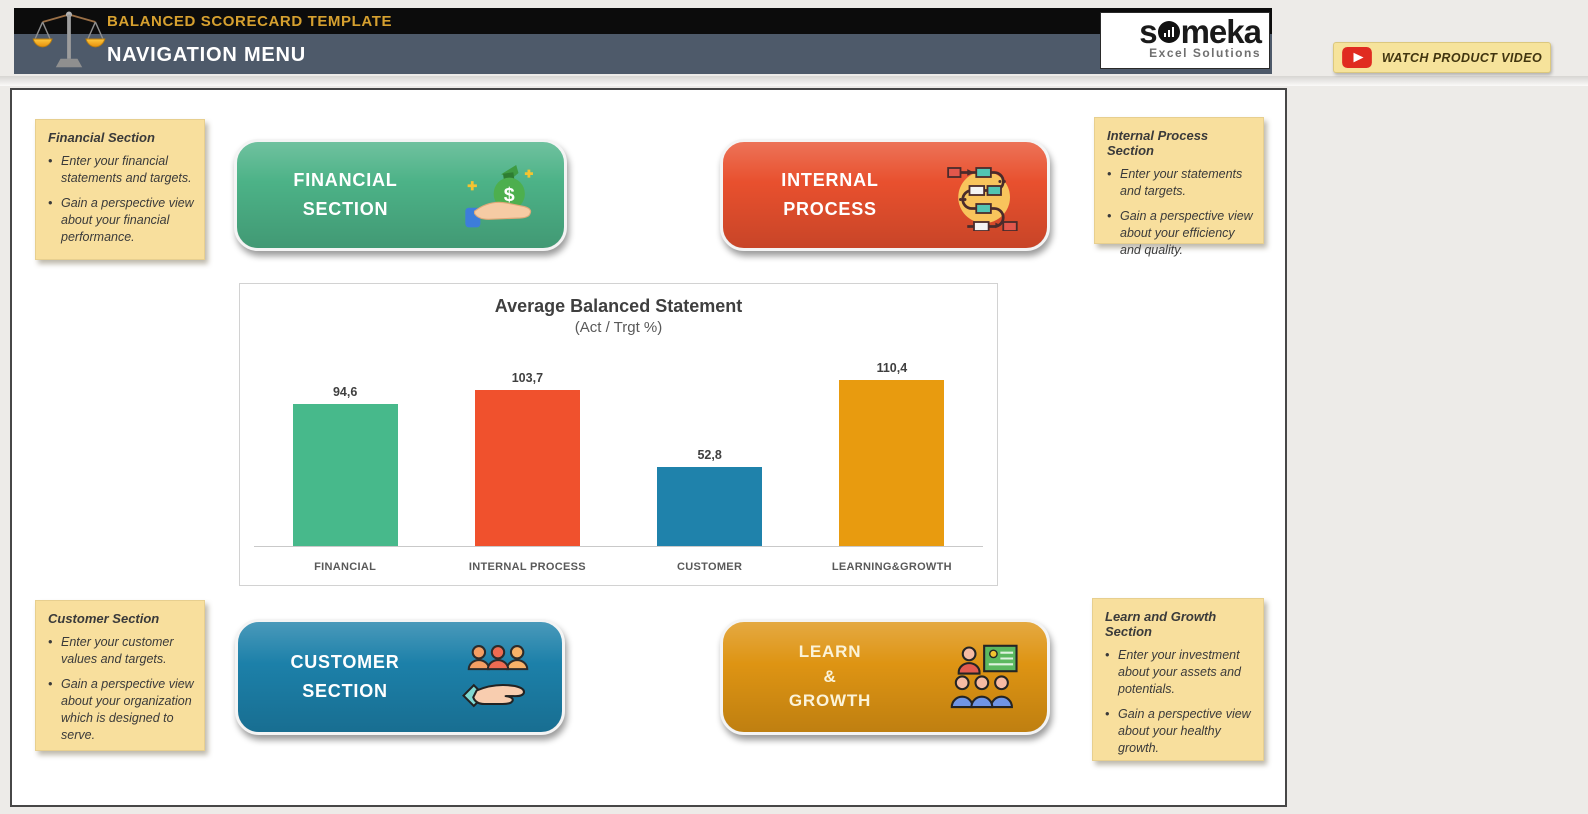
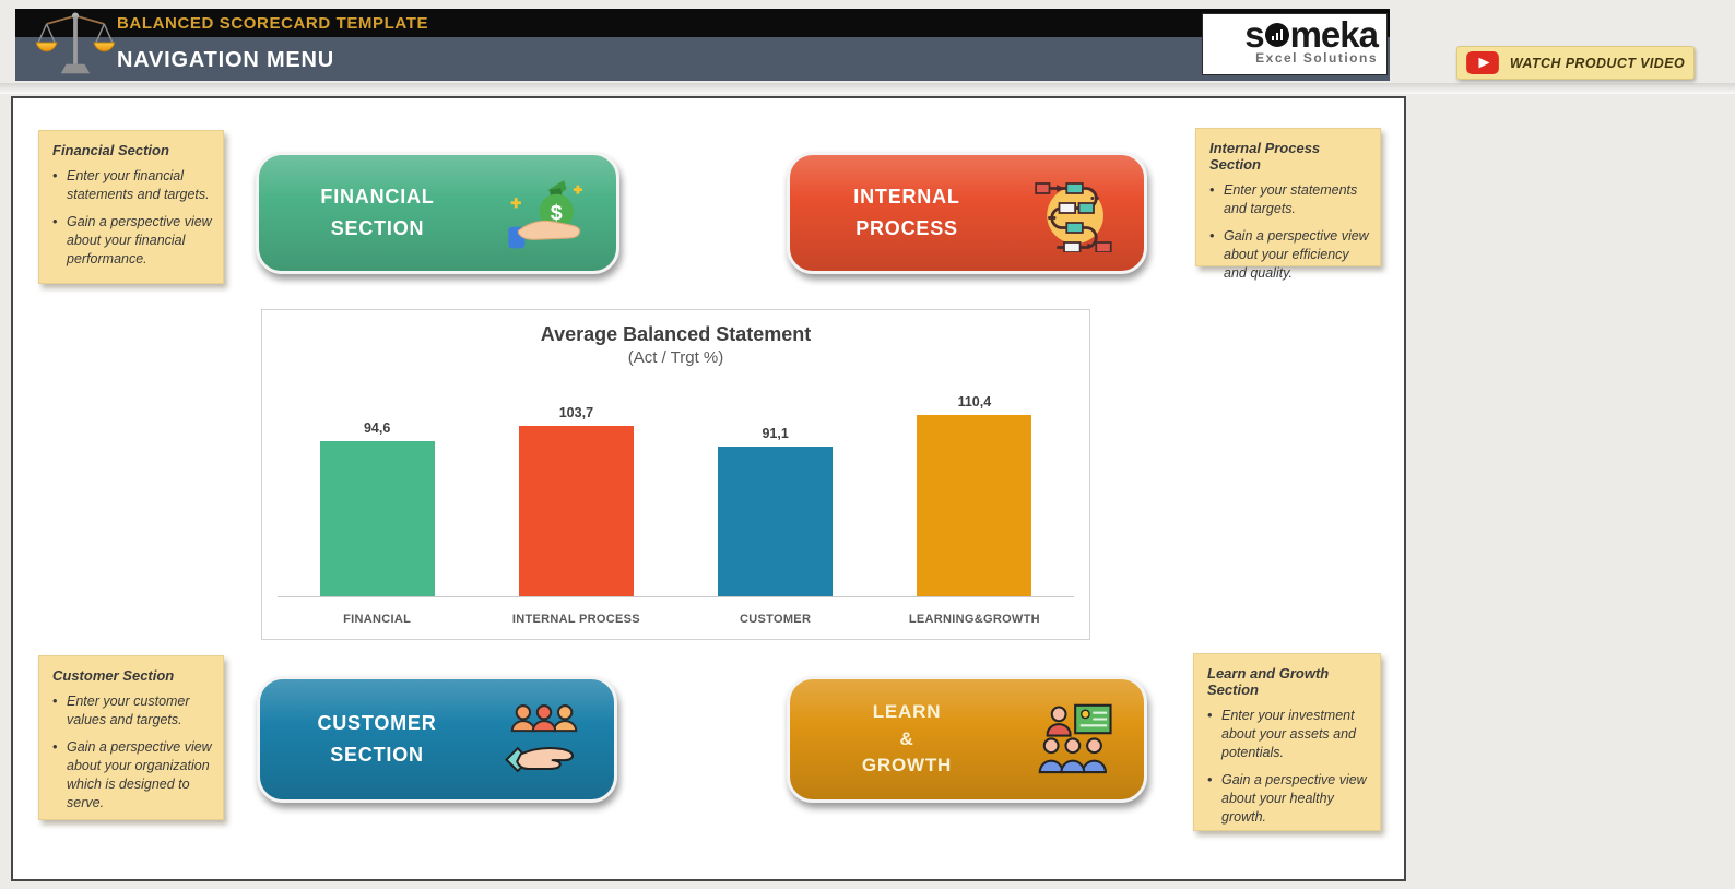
CUSTOMER: 52,8 -> 91,1
